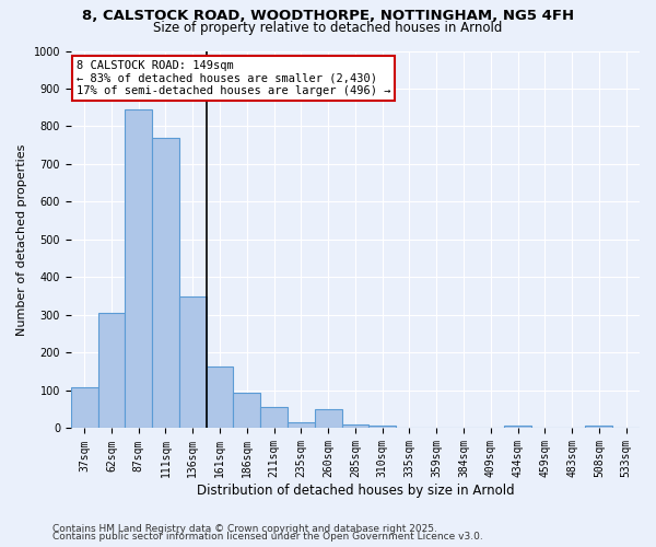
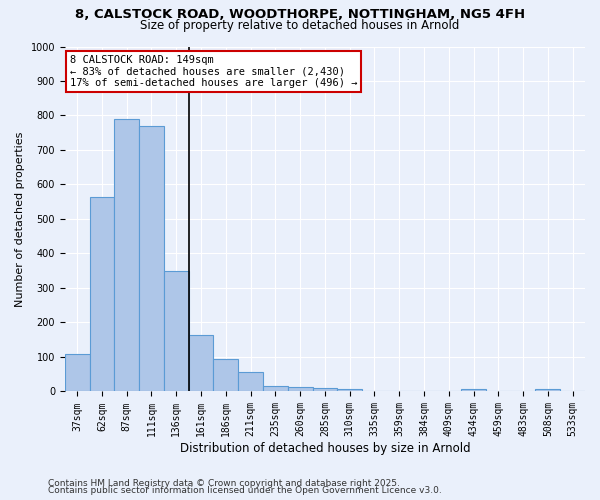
62sqm: 305 -> 565
87sqm: 845 -> 790
260sqm: 50 -> 12
